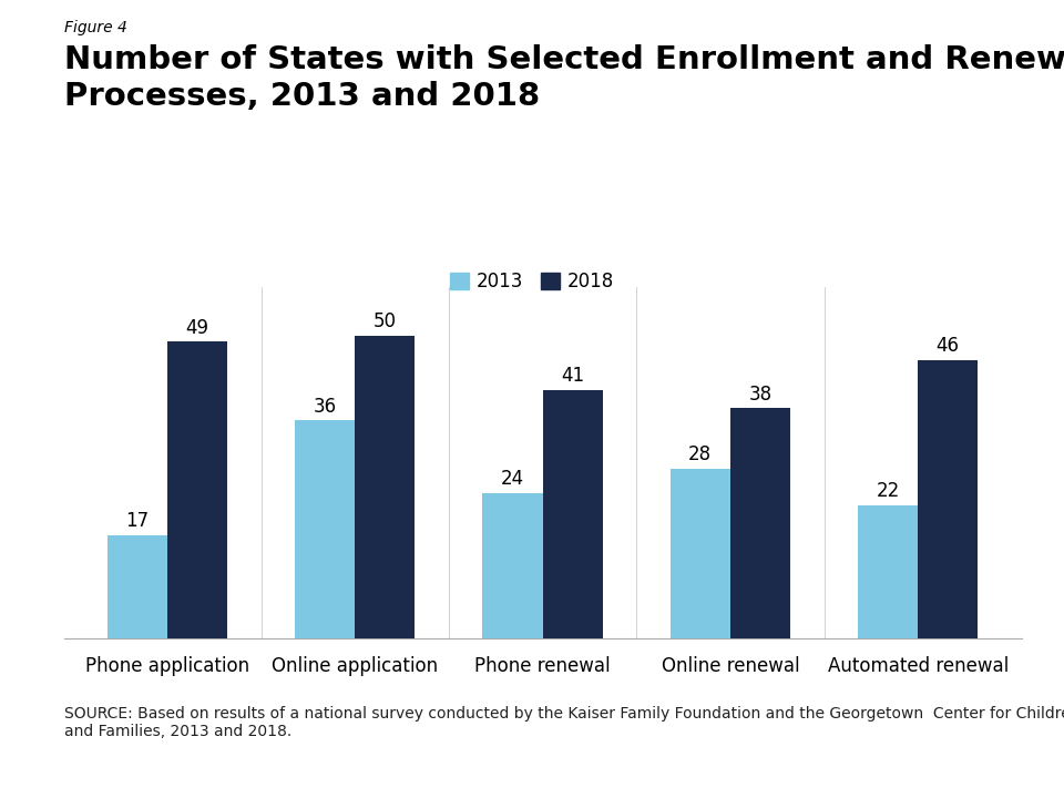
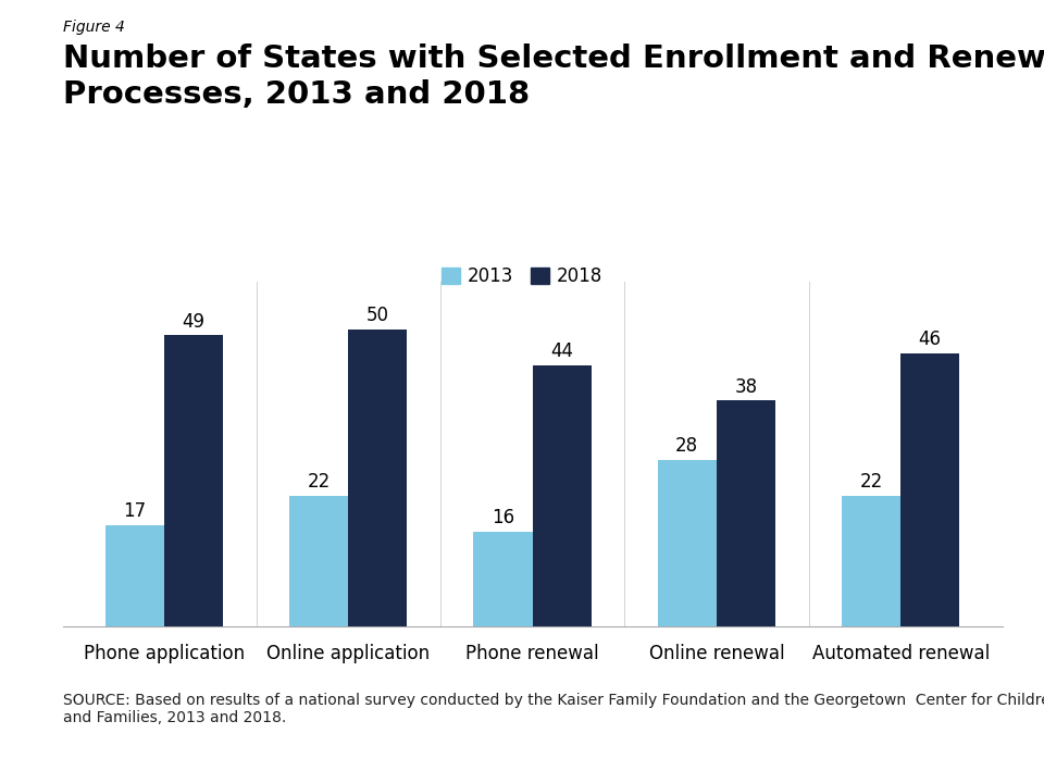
2013/Online application: 36 -> 22
2013/Phone renewal: 24 -> 16
2018/Phone renewal: 41 -> 44
